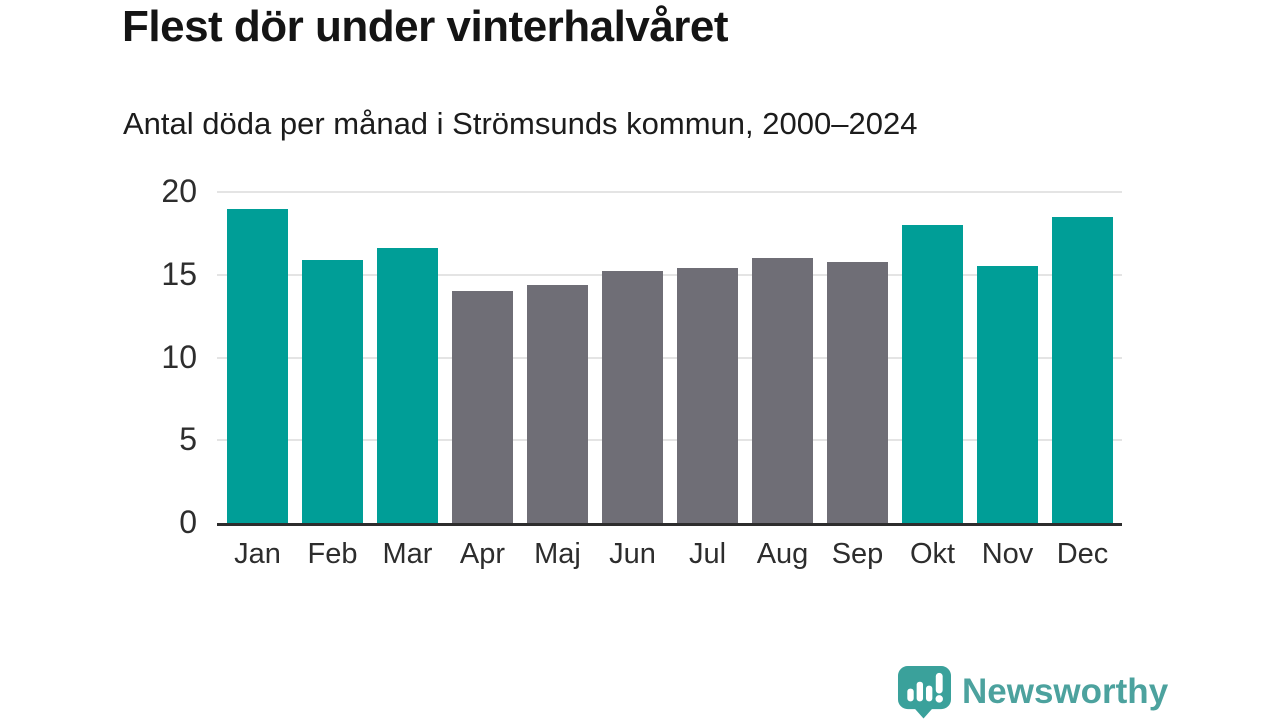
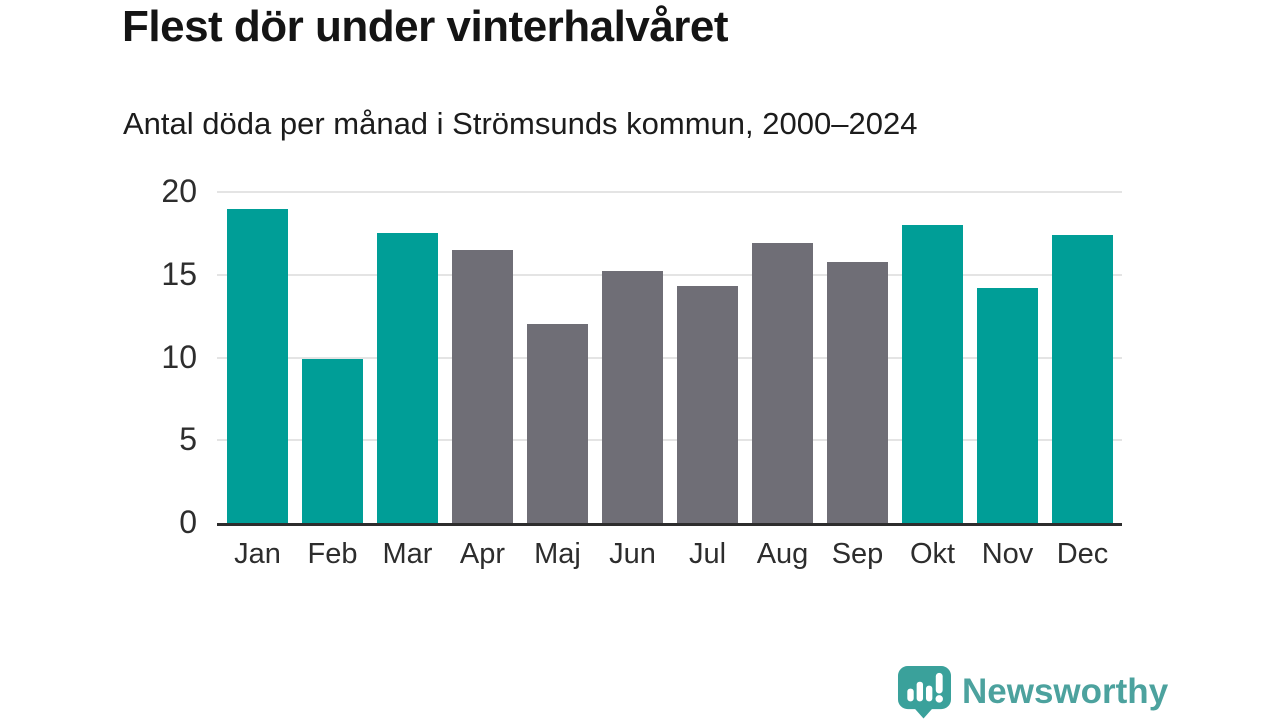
Feb: 15.9 -> 9.9
Mar: 16.6 -> 17.5
Apr: 14.0 -> 16.5
Maj: 14.4 -> 12.0
Jul: 15.4 -> 14.3
Aug: 16.0 -> 16.9
Nov: 15.5 -> 14.2
Dec: 18.5 -> 17.4
